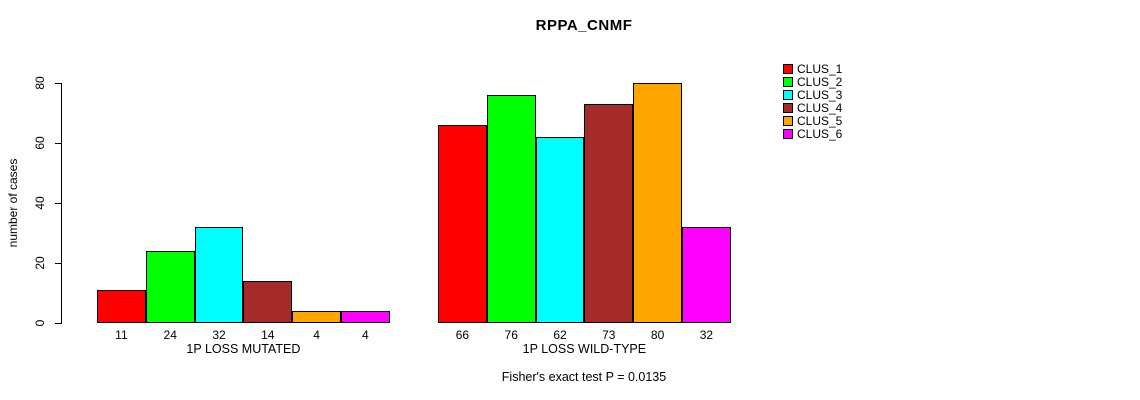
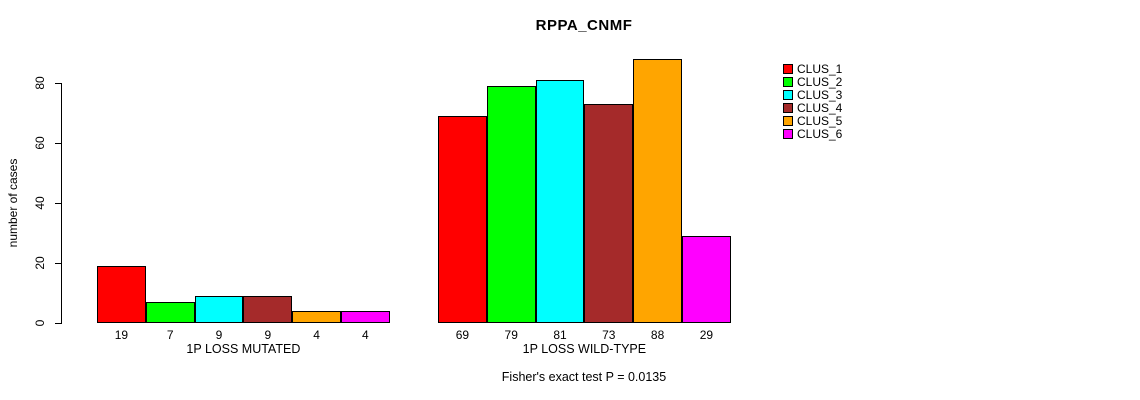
CLUS_1/1P LOSS MUTATED: 11 -> 19
CLUS_2/1P LOSS MUTATED: 24 -> 7
CLUS_3/1P LOSS MUTATED: 32 -> 9
CLUS_4/1P LOSS MUTATED: 14 -> 9
CLUS_1/1P LOSS WILD-TYPE: 66 -> 69
CLUS_2/1P LOSS WILD-TYPE: 76 -> 79
CLUS_3/1P LOSS WILD-TYPE: 62 -> 81
CLUS_5/1P LOSS WILD-TYPE: 80 -> 88
CLUS_6/1P LOSS WILD-TYPE: 32 -> 29
